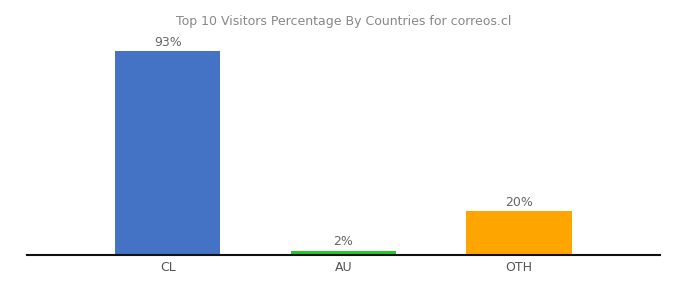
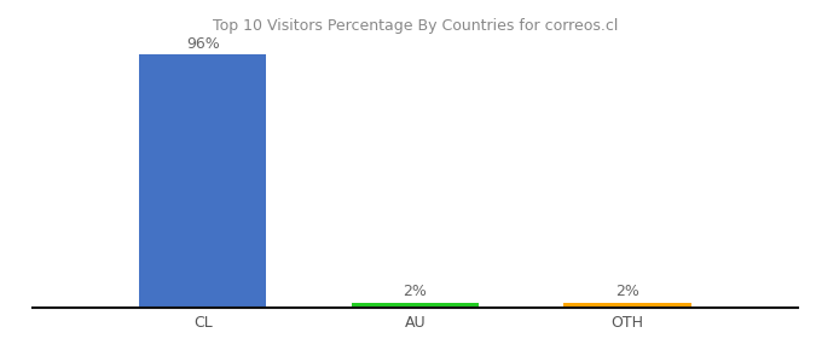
CL: 93% -> 96%
OTH: 20% -> 2%
